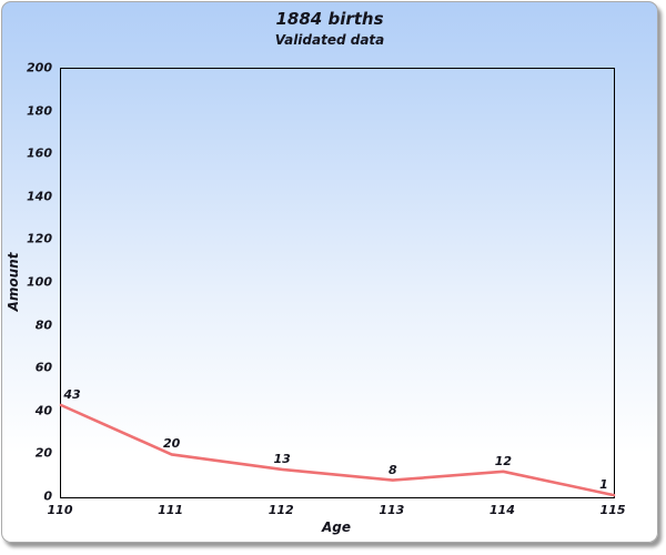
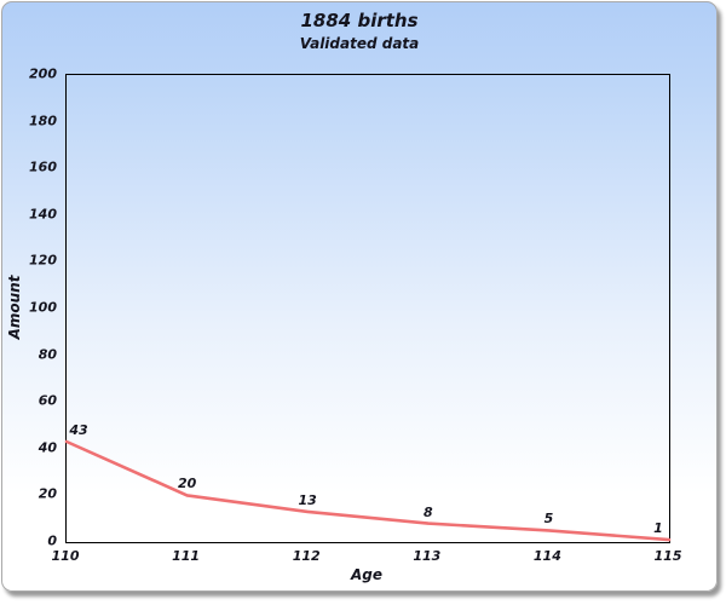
114: 12 -> 5
